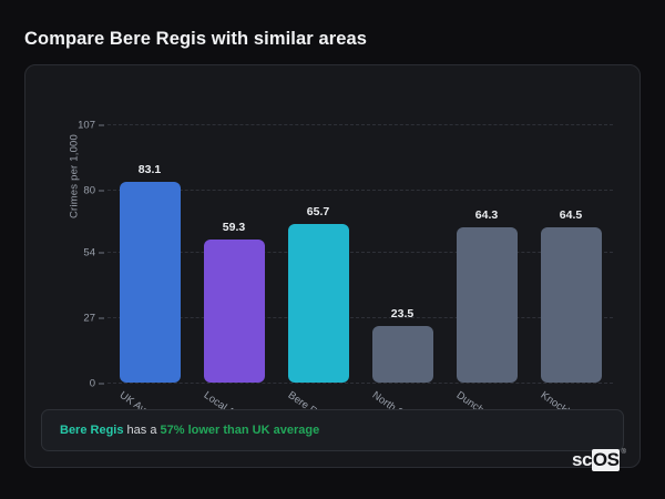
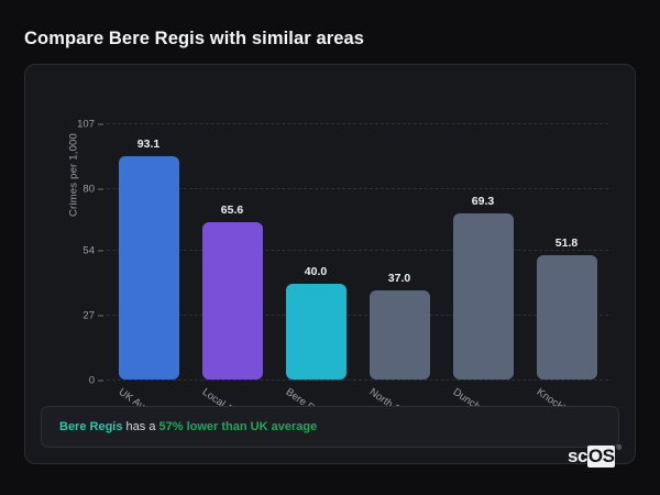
UK Average: 83.1 -> 93.1
Local Area: 59.3 -> 65.6
Bere Regis: 65.7 -> 40.0
North Some…: 23.5 -> 37.0
Dunchurch: 64.3 -> 69.3
Knockholt …: 64.5 -> 51.8
